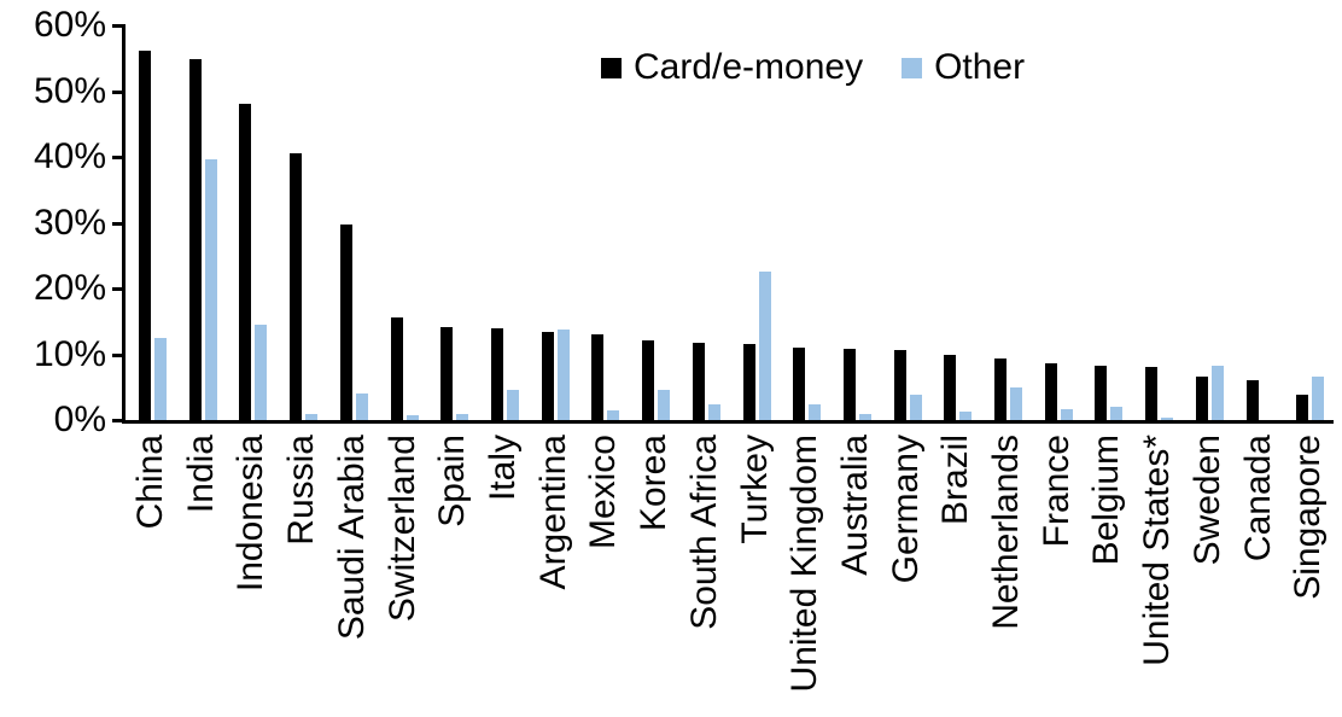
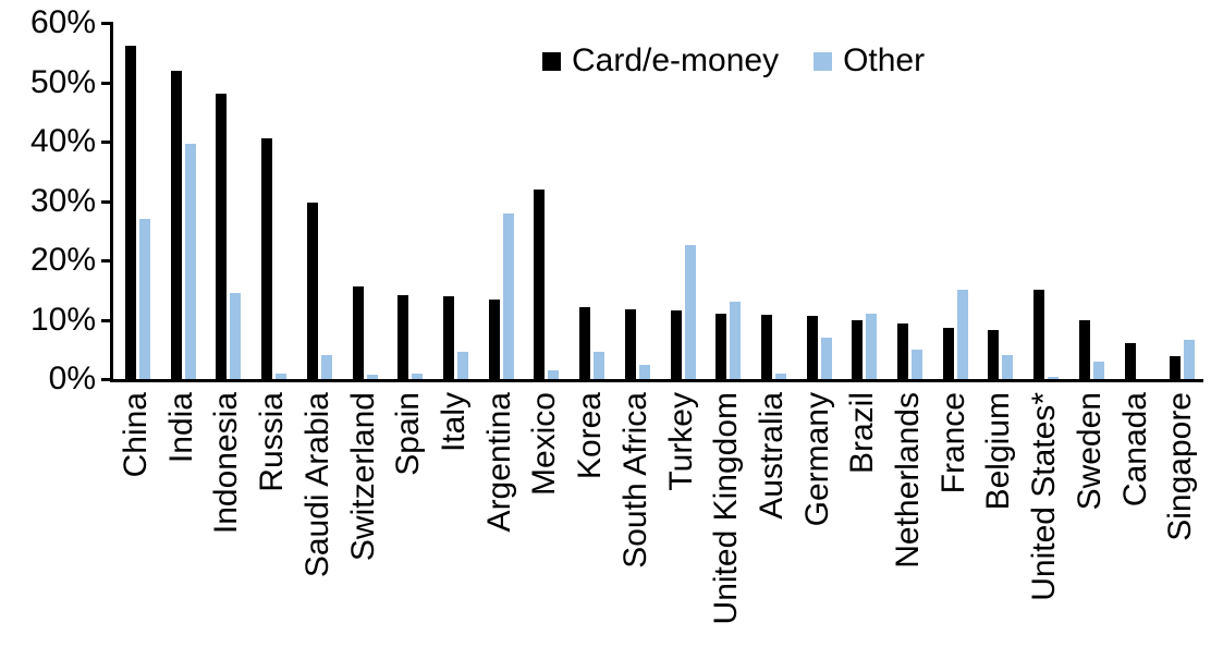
Other/China: 12% -> 27%
Card/e-money/India: 55% -> 52%
Other/Argentina: 14% -> 28%
Card/e-money/Mexico: 13% -> 32%
Other/United Kingdom: 2% -> 13%
Other/Germany: 4% -> 7%
Other/Brazil: 1% -> 11%
Other/France: 2% -> 15%
Other/Belgium: 2% -> 4%
Card/e-money/United States*: 8% -> 15%
Card/e-money/Sweden: 7% -> 10%
Other/Sweden: 8% -> 3%
